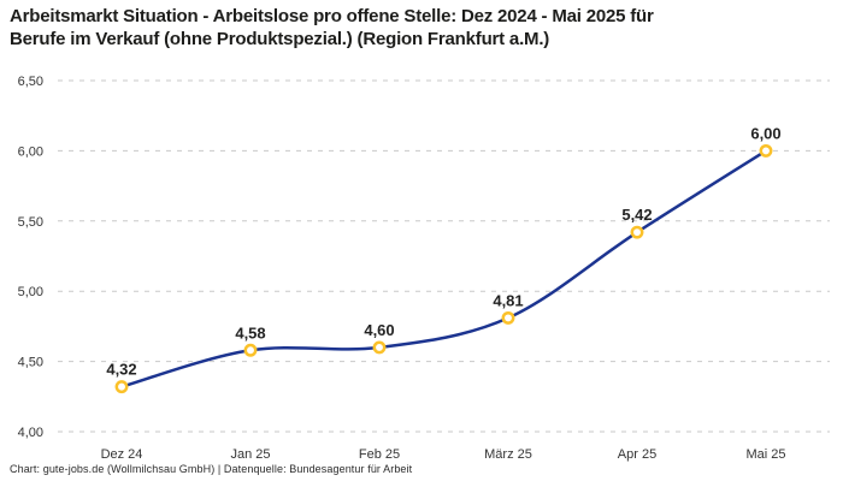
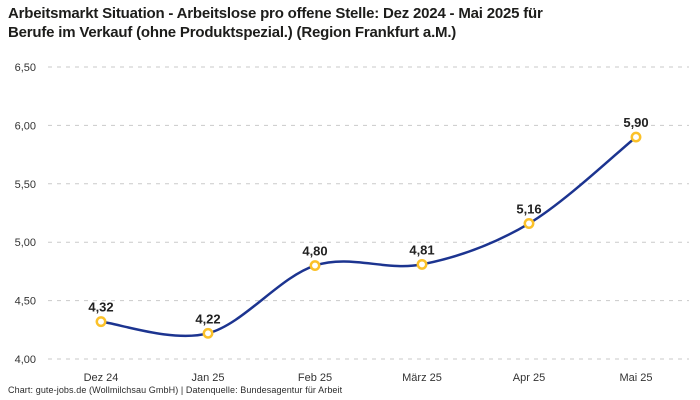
Jan 25: 4,58 -> 4,22
Feb 25: 4,60 -> 4,80
Apr 25: 5,42 -> 5,16
Mai 25: 6,00 -> 5,90
